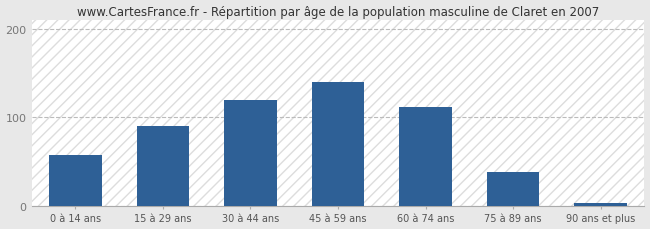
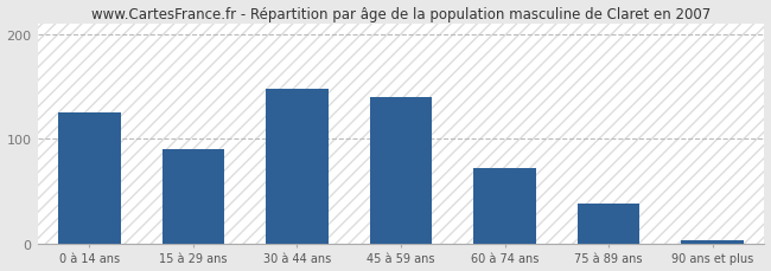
0 à 14 ans: 58 -> 125
30 à 44 ans: 120 -> 148
60 à 74 ans: 112 -> 72
